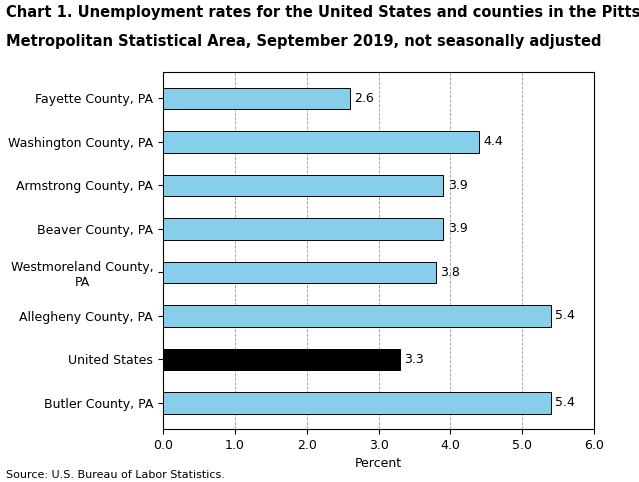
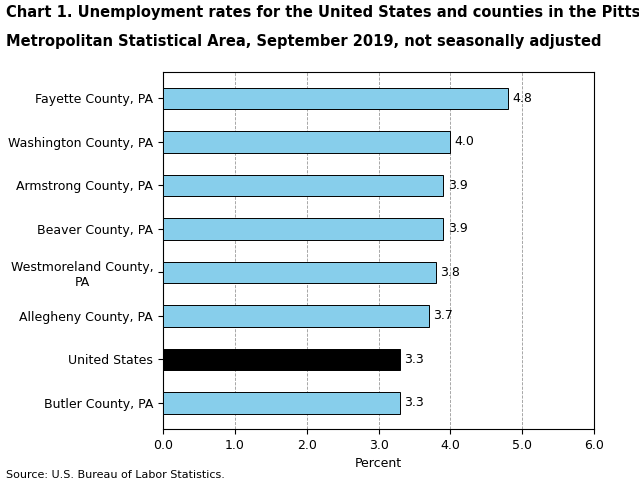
Fayette County, PA: 2.6 -> 4.8
Washington County, PA: 4.4 -> 4.0
Allegheny County, PA: 5.4 -> 3.7
Butler County, PA: 5.4 -> 3.3
